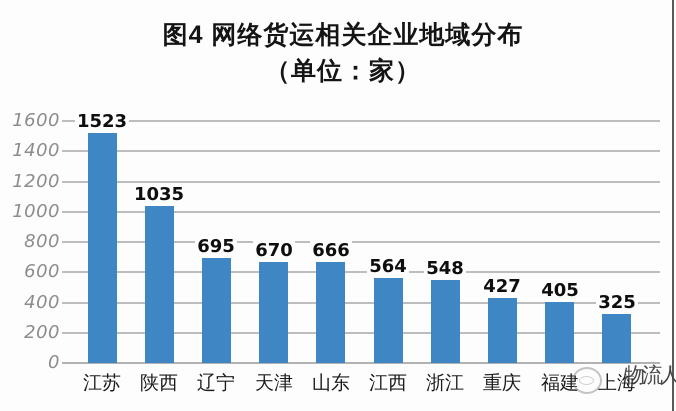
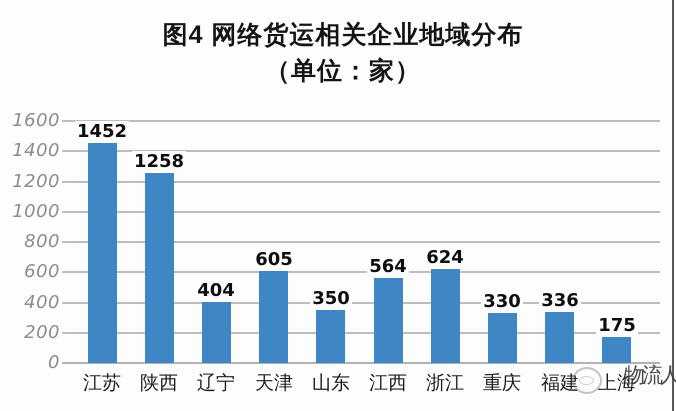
江苏: 1523 -> 1452
陕西: 1035 -> 1258
辽宁: 695 -> 404
天津: 670 -> 605
山东: 666 -> 350
浙江: 548 -> 624
重庆: 427 -> 330
福建: 405 -> 336
上海: 325 -> 175
